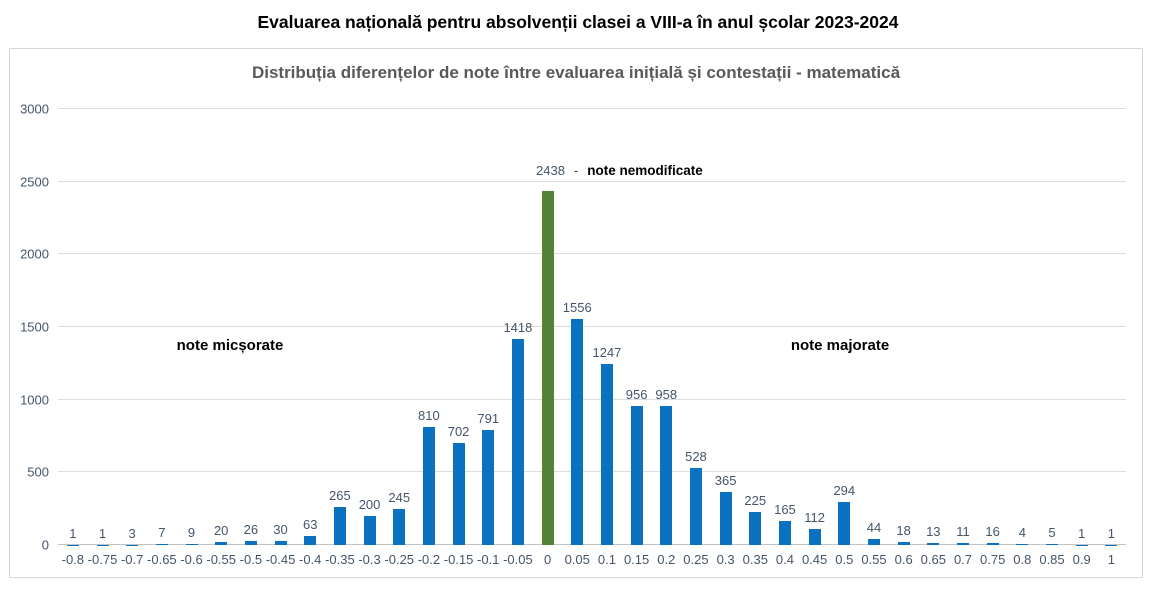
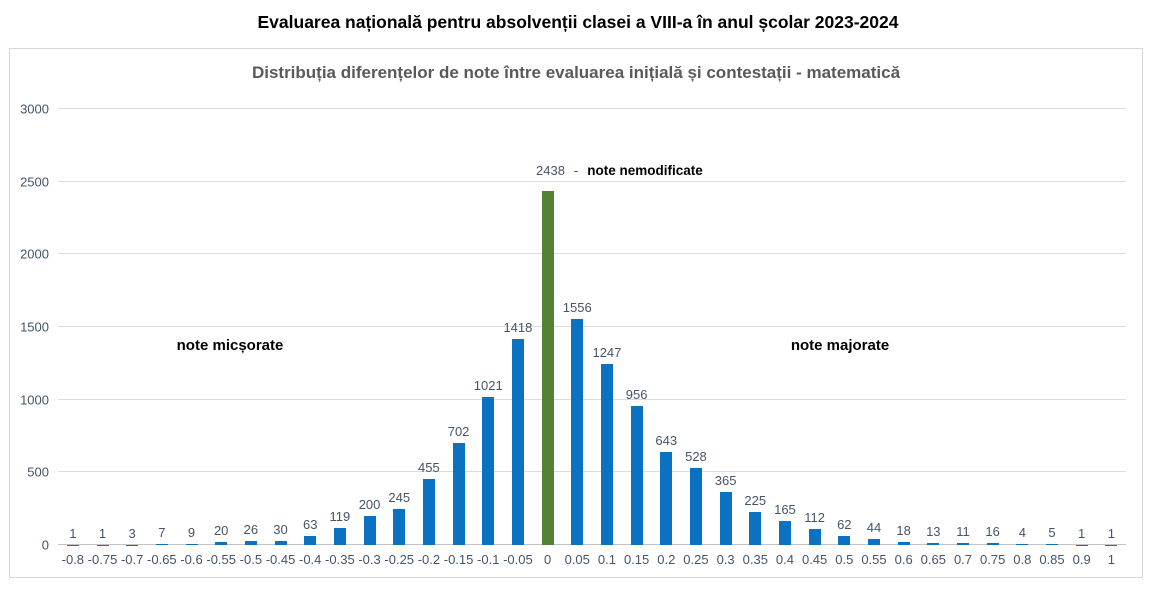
-0.35: 265 -> 119
-0.2: 810 -> 455
-0.1: 791 -> 1021
0.2: 958 -> 643
0.5: 294 -> 62
